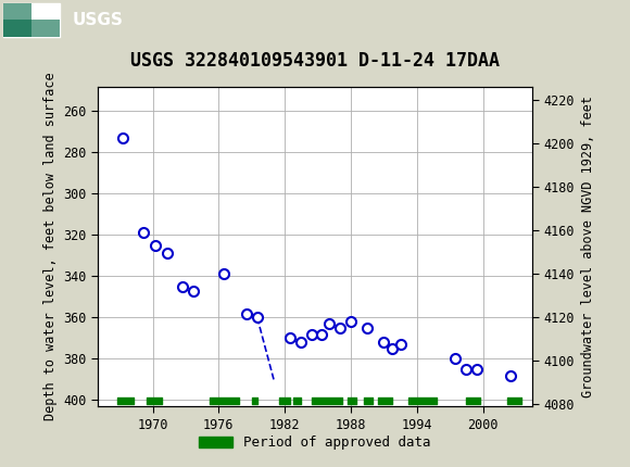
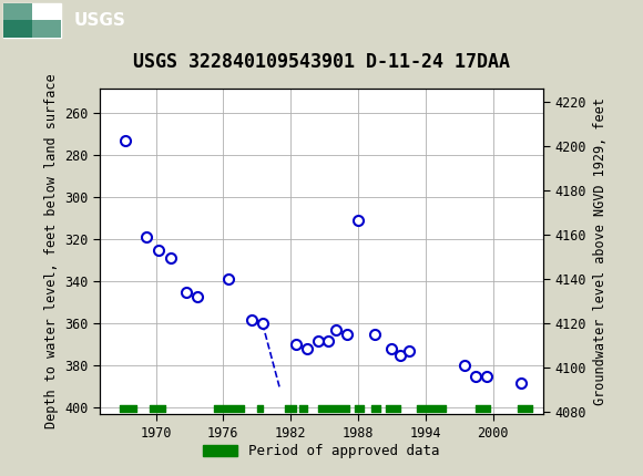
1988: 362 -> 311
